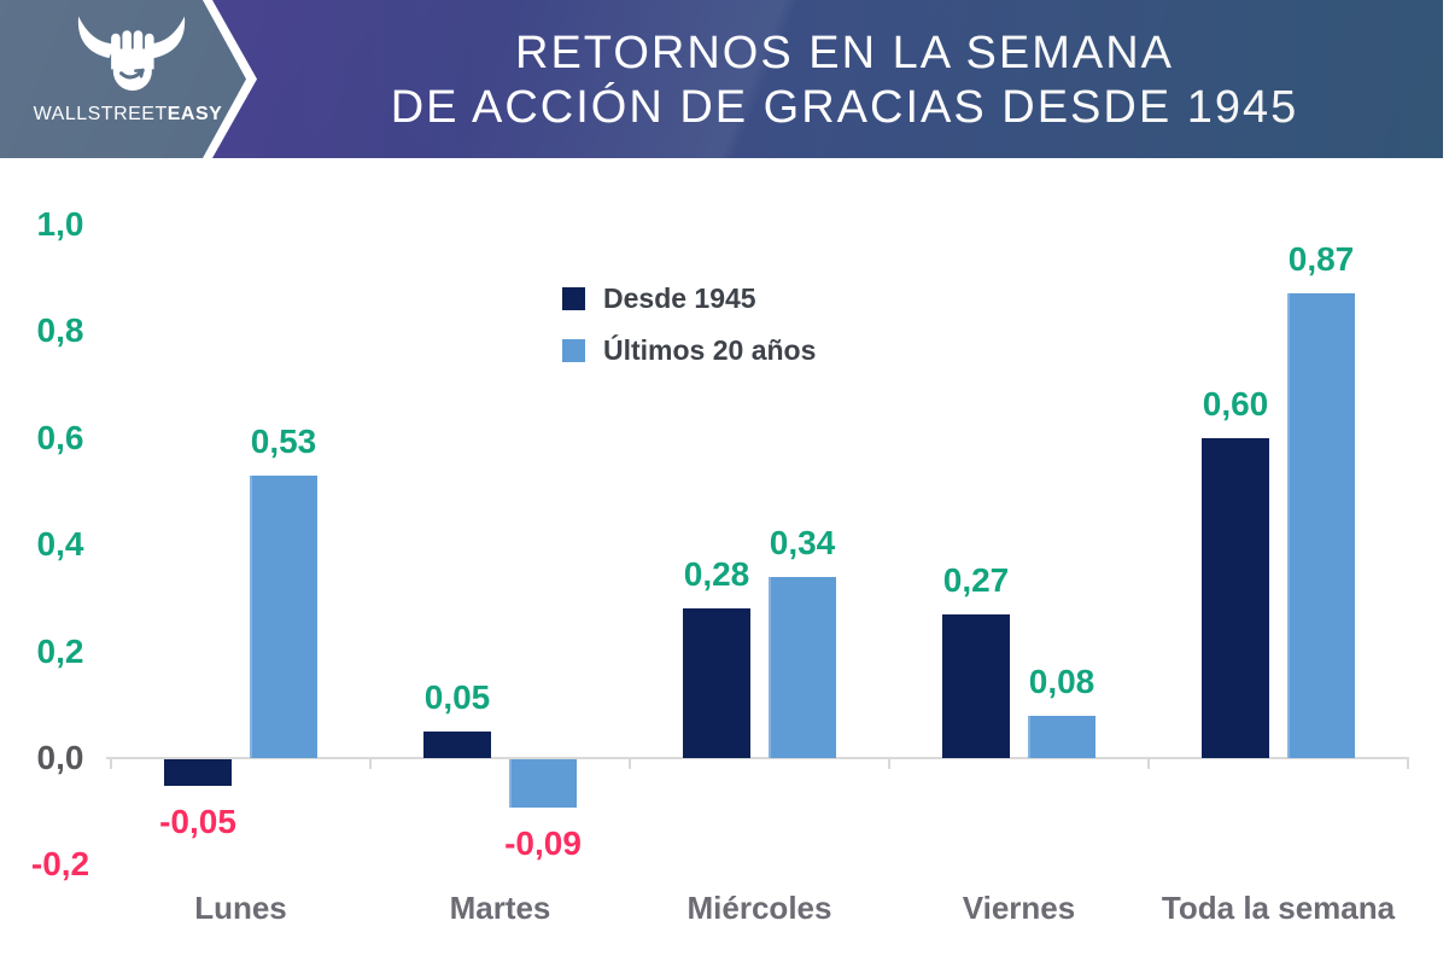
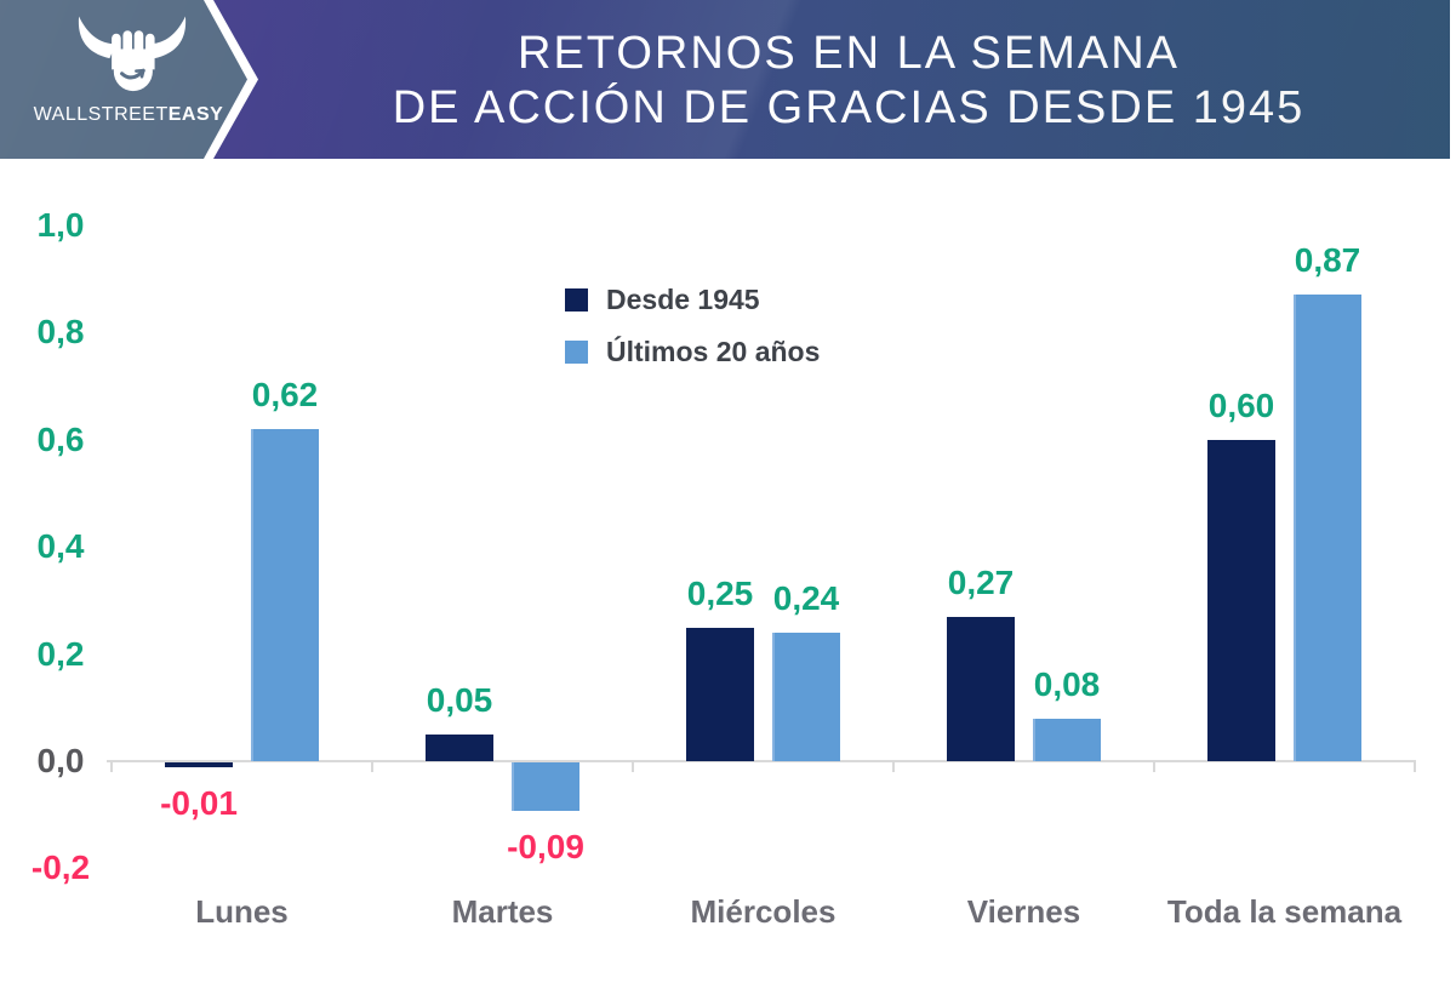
Desde 1945/Lunes: -0,05 -> -0,01
Últimos 20 años/Lunes: 0,53 -> 0,62
Desde 1945/Miércoles: 0,28 -> 0,25
Últimos 20 años/Miércoles: 0,34 -> 0,24
